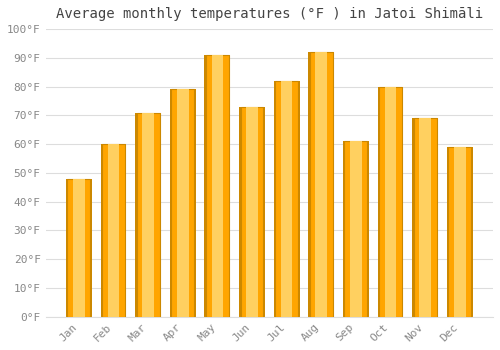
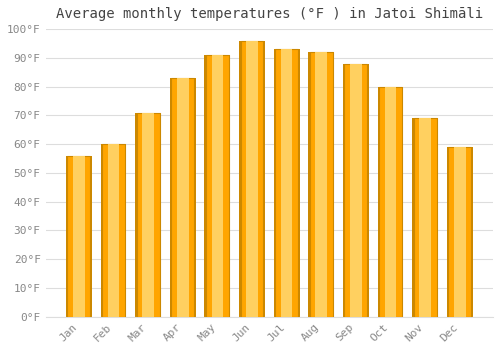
Jan: 48°F -> 56°F
Apr: 79°F -> 83°F
Jun: 73°F -> 96°F
Jul: 82°F -> 93°F
Sep: 61°F -> 88°F
